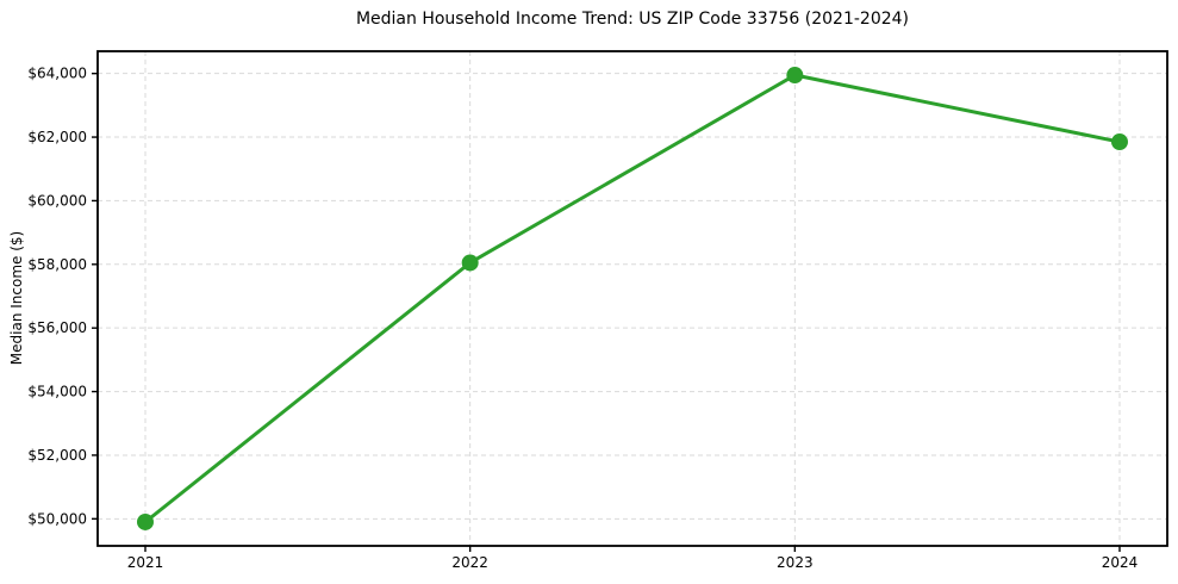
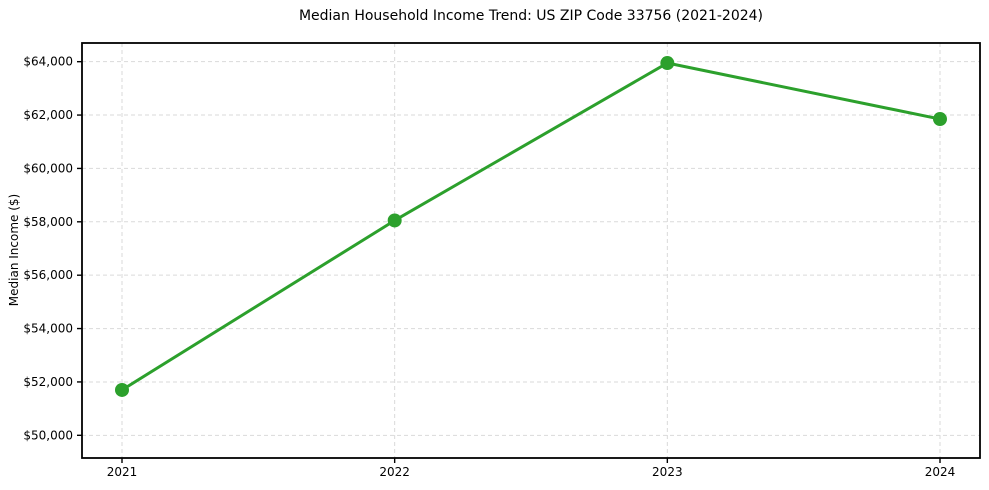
2021: $49900 -> $51700
